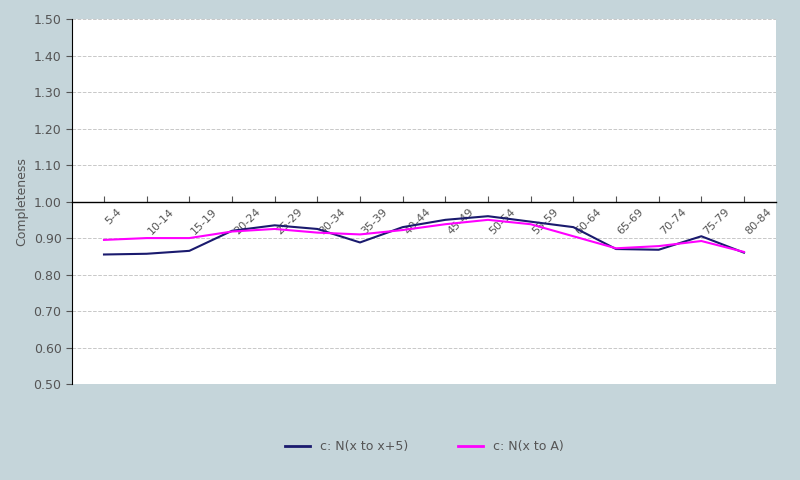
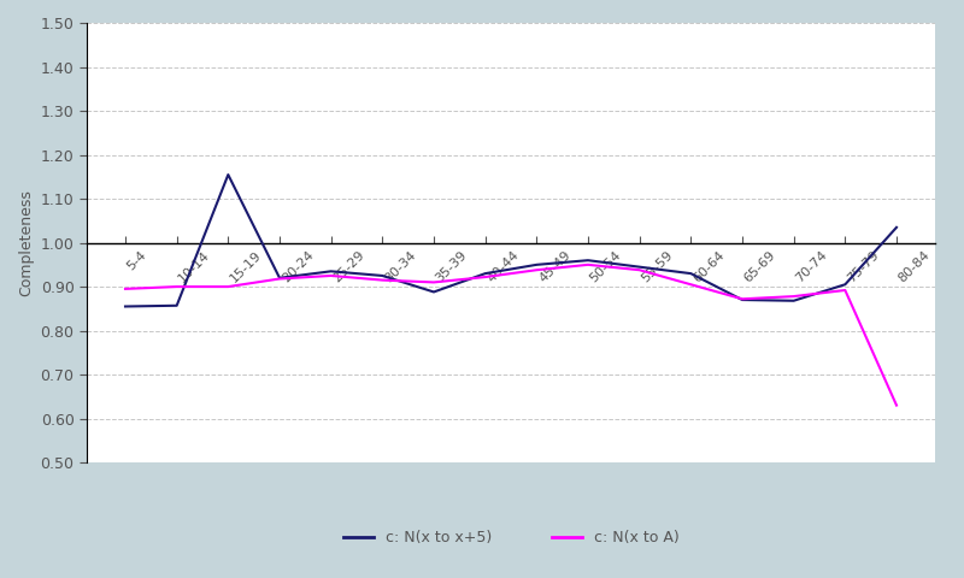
c: N(x to x+5)/15-19: 0.865 -> 1.155
c: N(x to x+5)/80-84: 0.860 -> 1.035
c: N(x to A)/80-84: 0.862 -> 0.630
